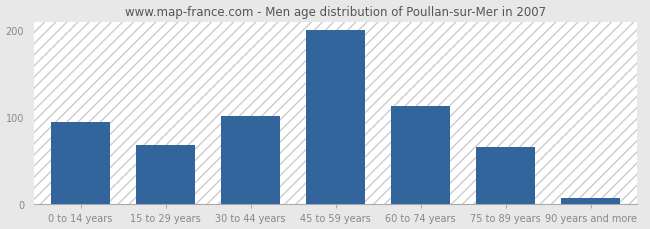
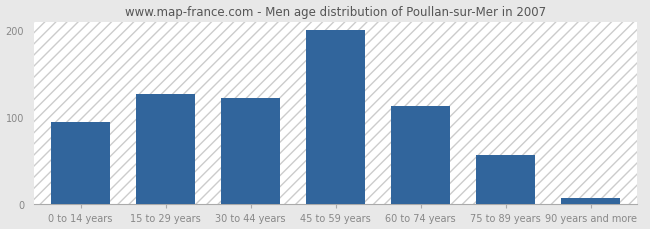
15 to 29 years: 68 -> 127
30 to 44 years: 102 -> 122
75 to 89 years: 66 -> 57
